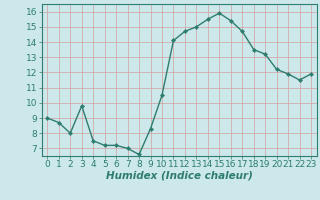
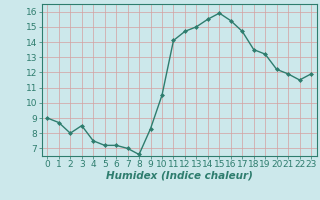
3: 9.8 -> 8.5
